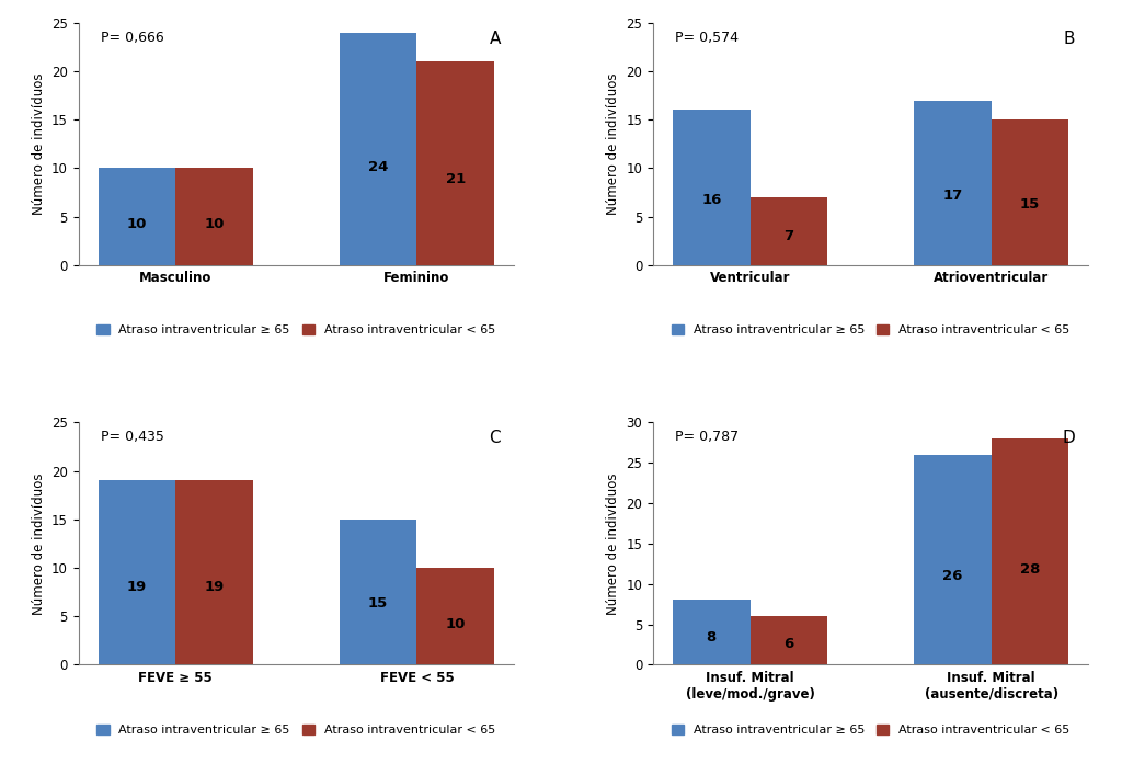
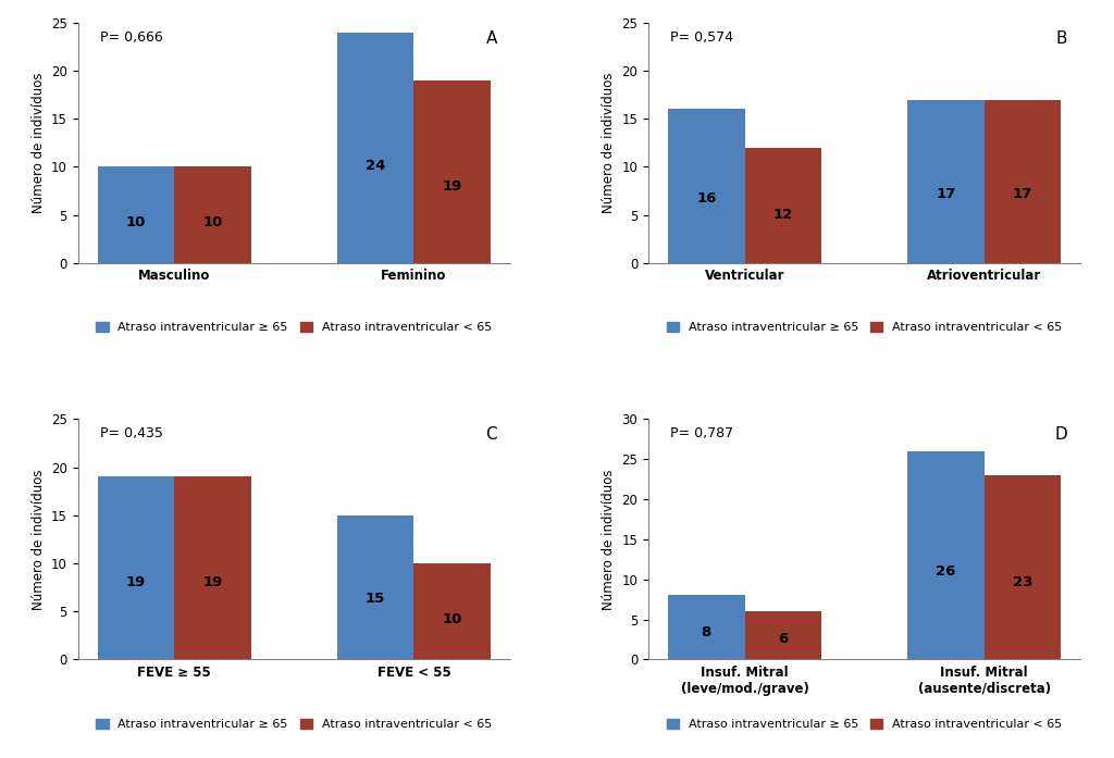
Atraso intraventricular < 65/Feminino: 21 -> 19
Atraso intraventricular < 65/Ventricular: 7 -> 12
Atraso intraventricular < 65/Atrioventricular: 15 -> 17
Atraso intraventricular < 65/Insuf. Mitral (ausente/discreta): 28 -> 23
